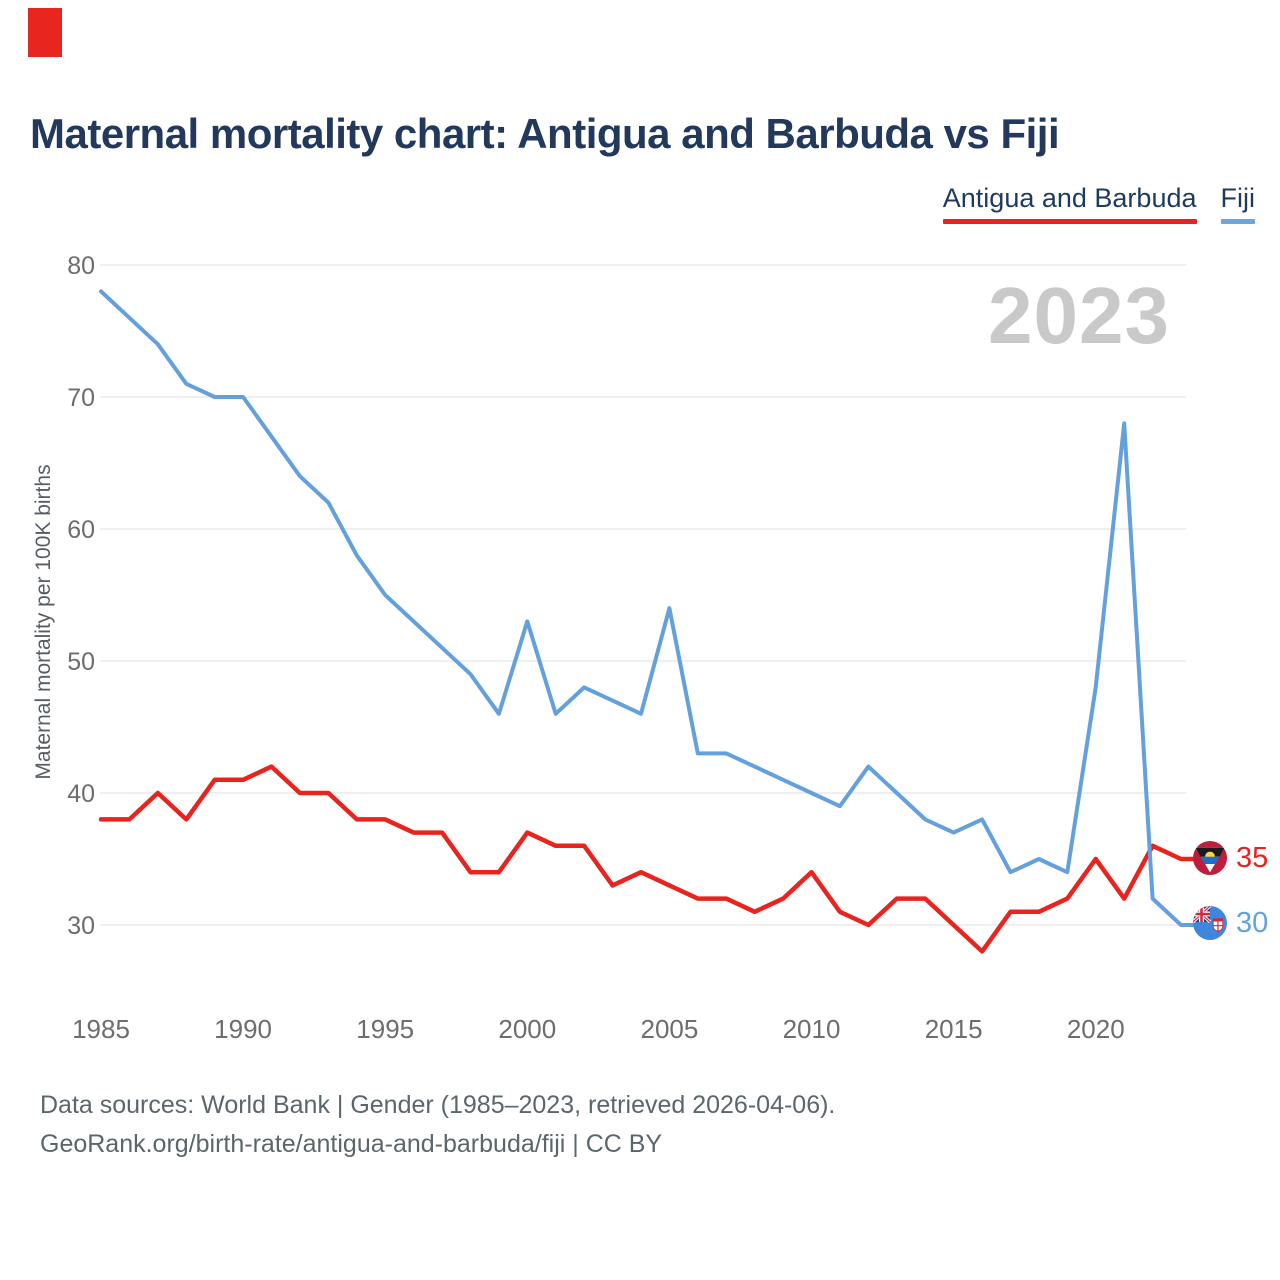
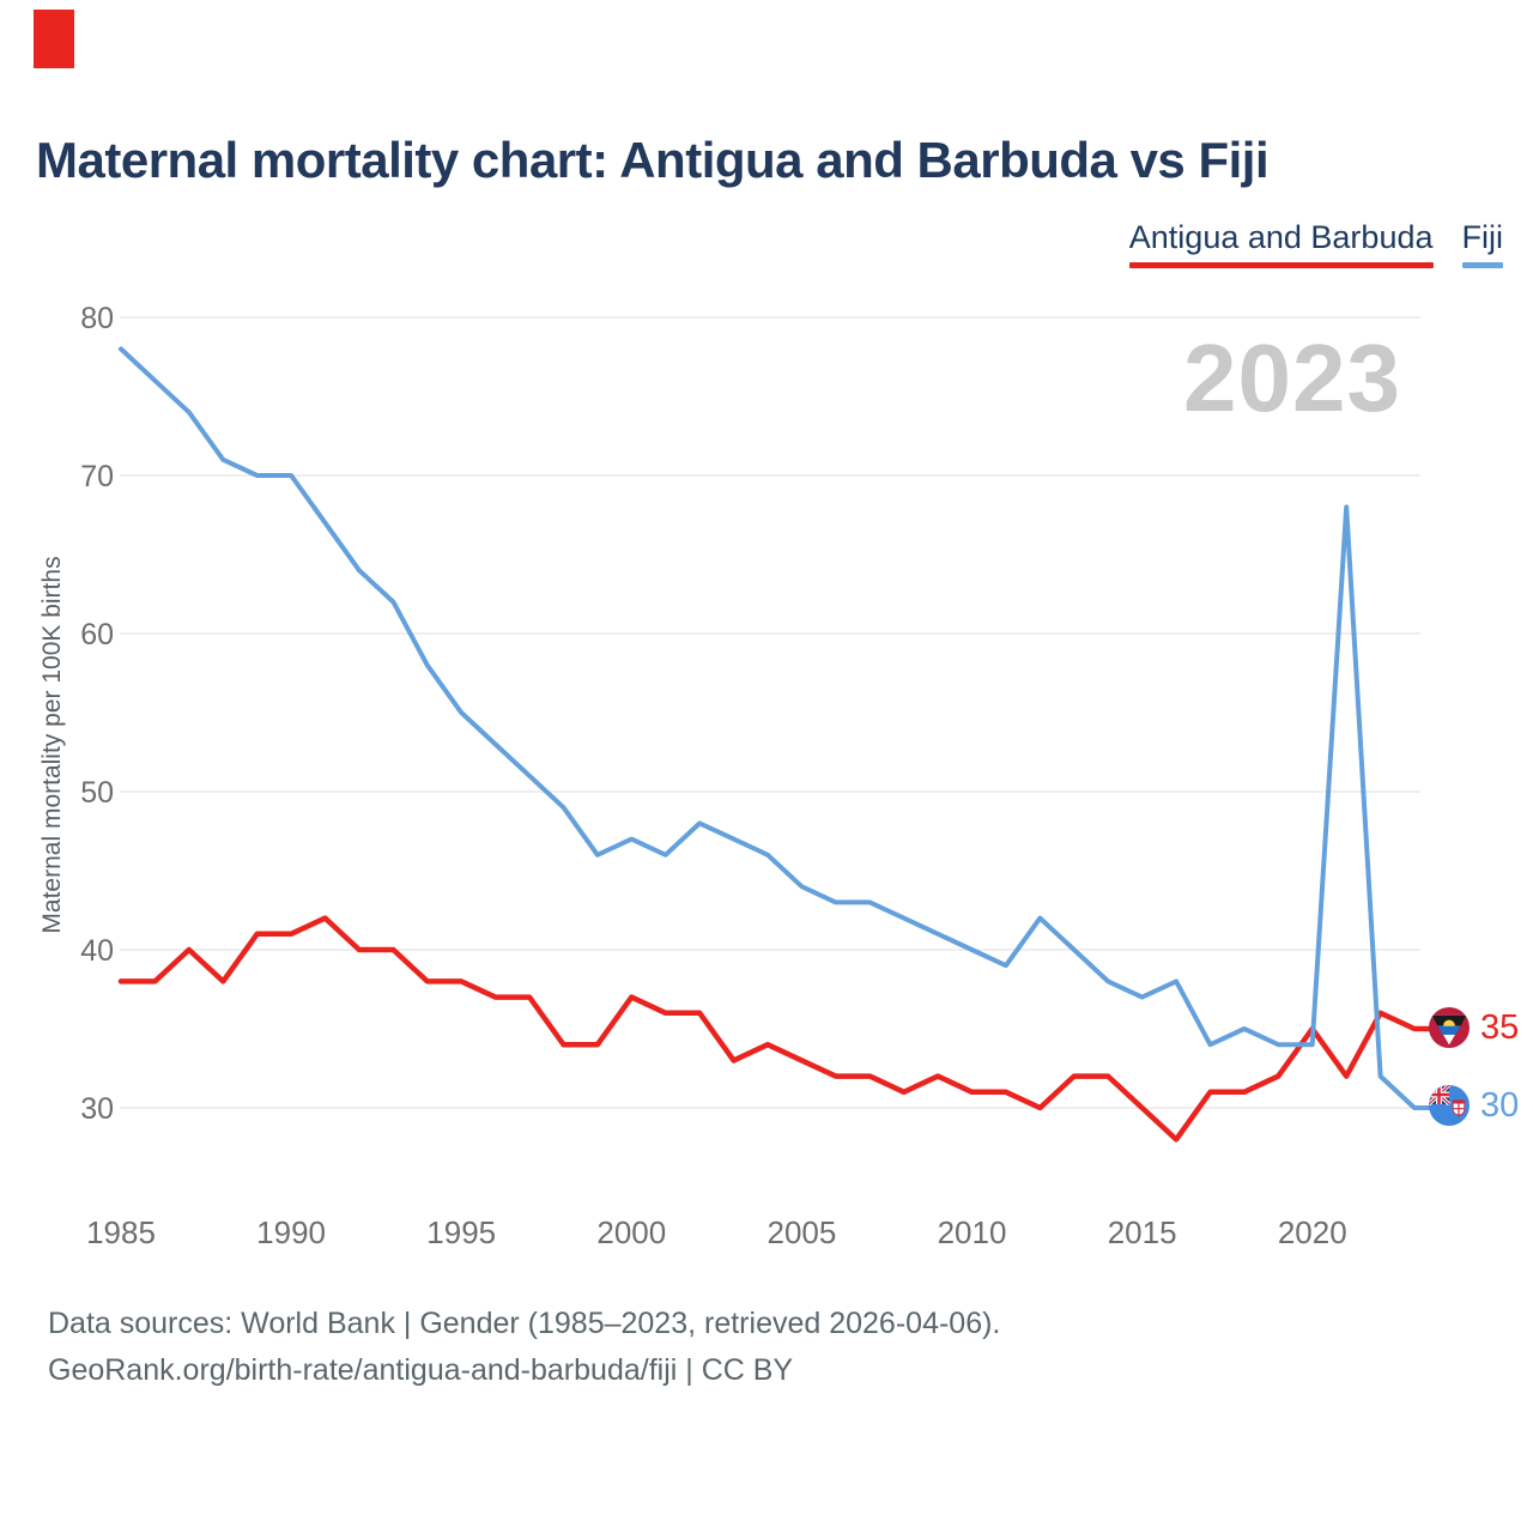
Fiji/2000: 53 -> 47
Fiji/2005: 54 -> 44
Antigua and Barbuda/2010: 34 -> 31
Fiji/2020: 48 -> 34
